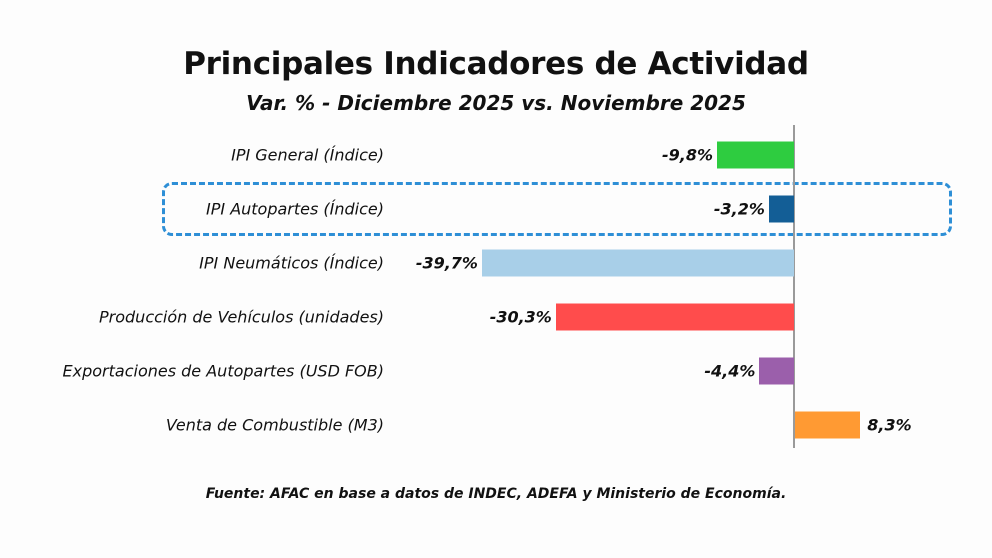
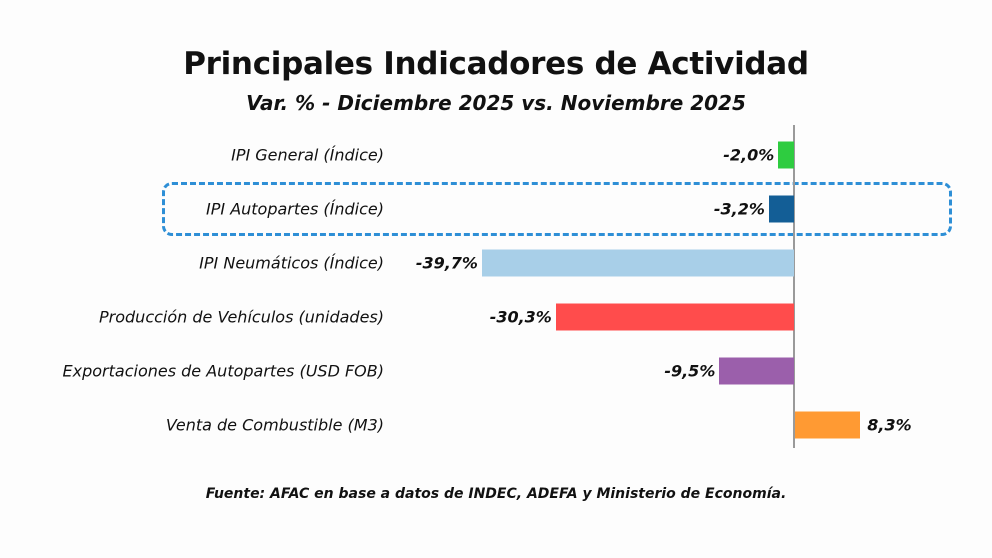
IPI General (Índice): -9,8% -> -2,0%
Exportaciones de Autopartes (USD FOB): -4,4% -> -9,5%
